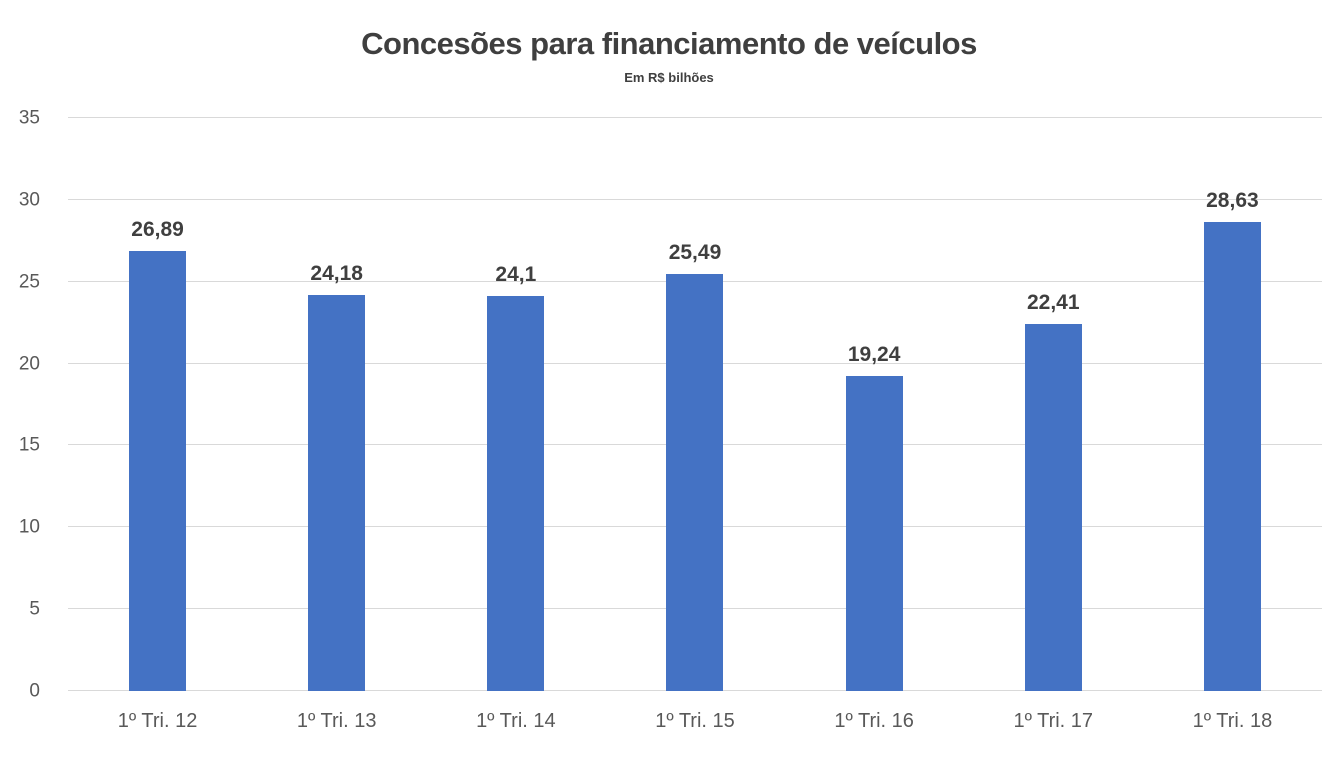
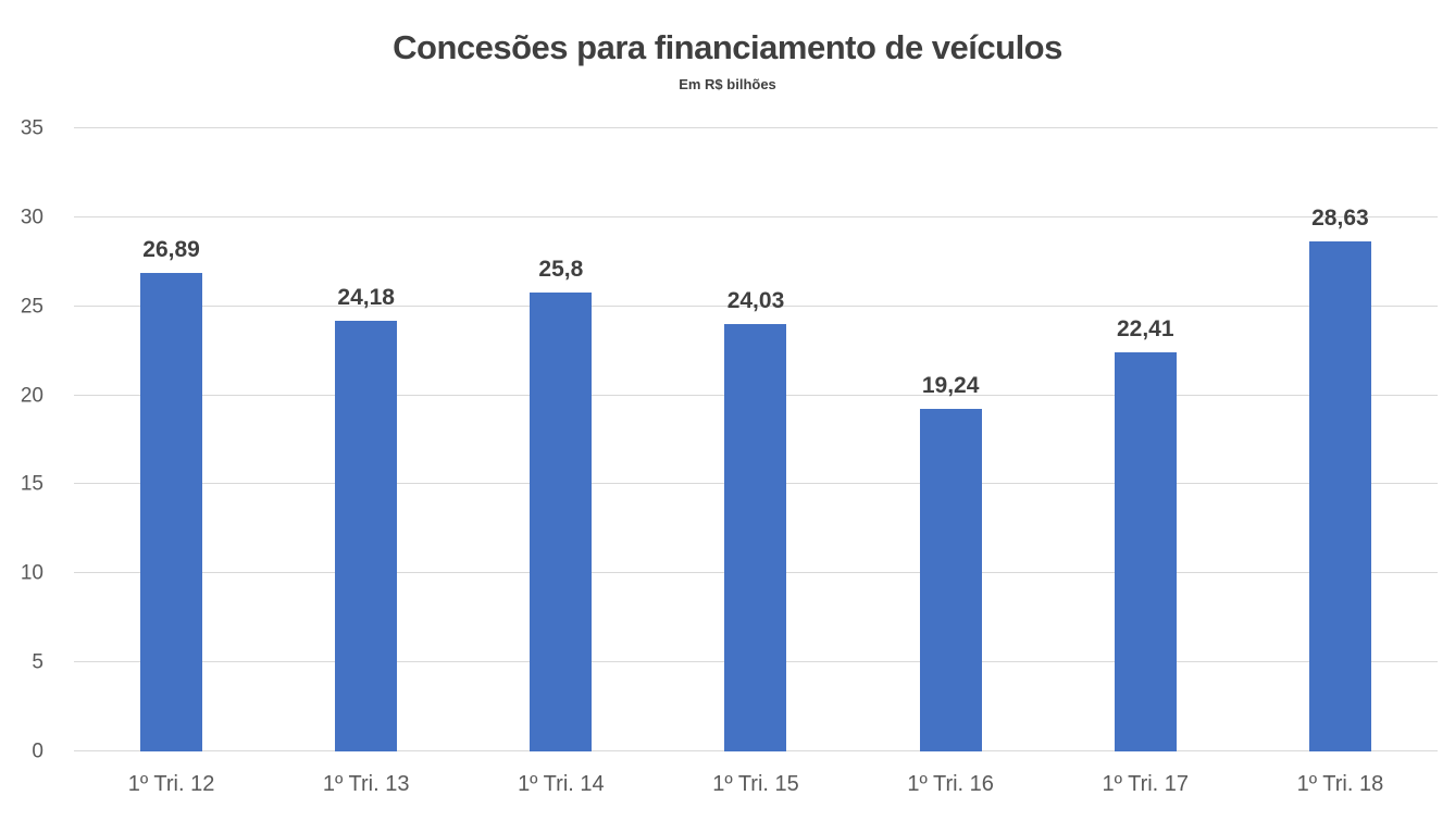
1º Tri. 14: 24,1 -> 25,8
1º Tri. 15: 25,49 -> 24,03
